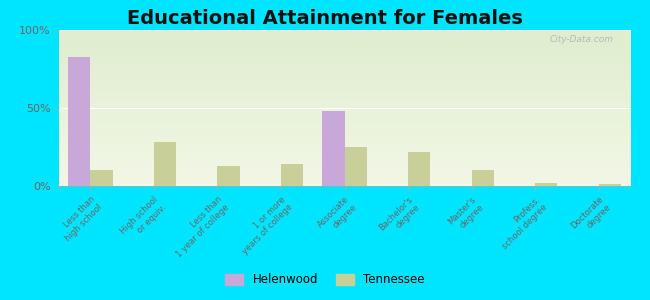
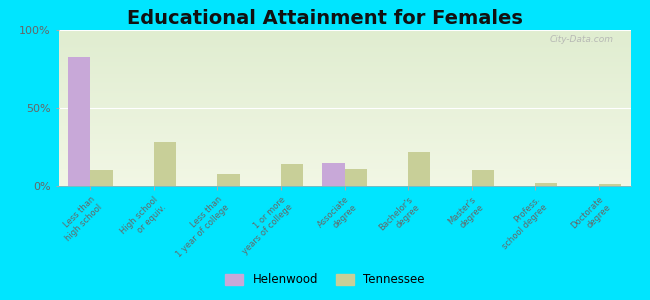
Tennessee/Less than 1 year of college: 13% -> 8%
Helenwood/Associate degree: 48% -> 15%
Tennessee/Associate degree: 25% -> 11%
